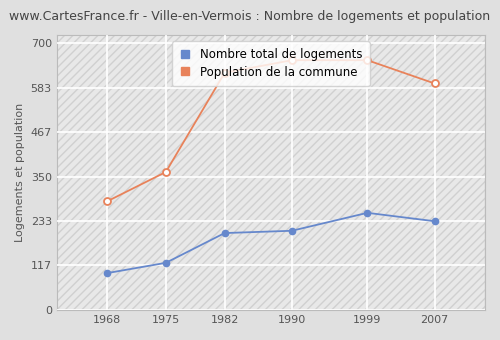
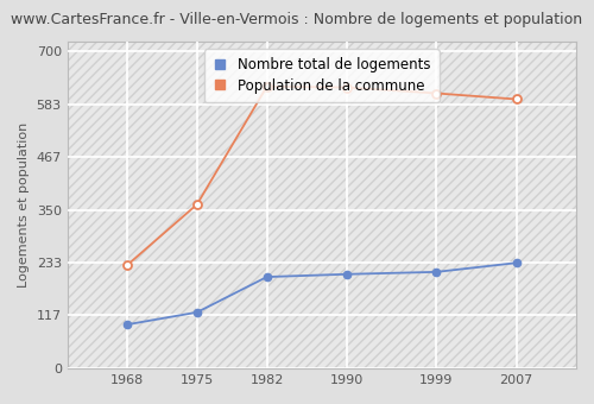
Population de la commune/1968: 285 -> 228
Population de la commune/1990: 655 -> 620
Nombre total de logements/1999: 255 -> 213
Population de la commune/1999: 655 -> 607
